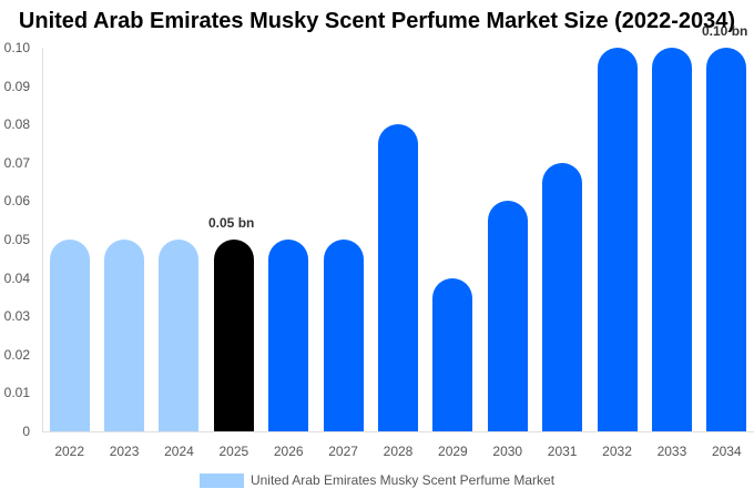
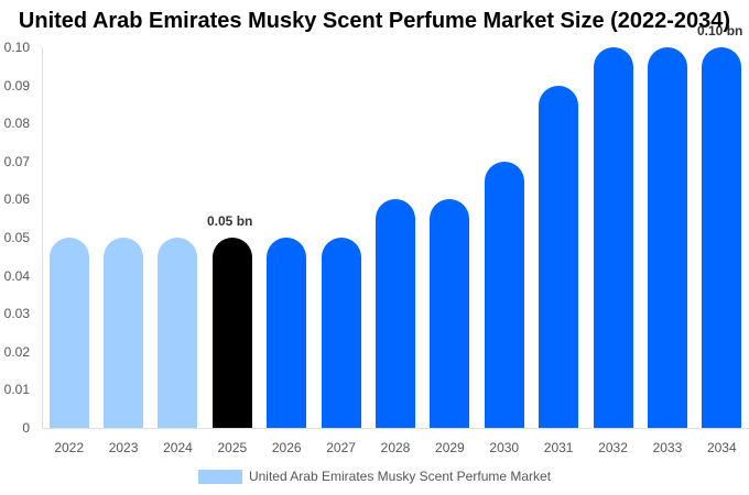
2028: 0.08 -> 0.06
2029: 0.04 -> 0.06
2030: 0.06 -> 0.07
2031: 0.07 -> 0.09
